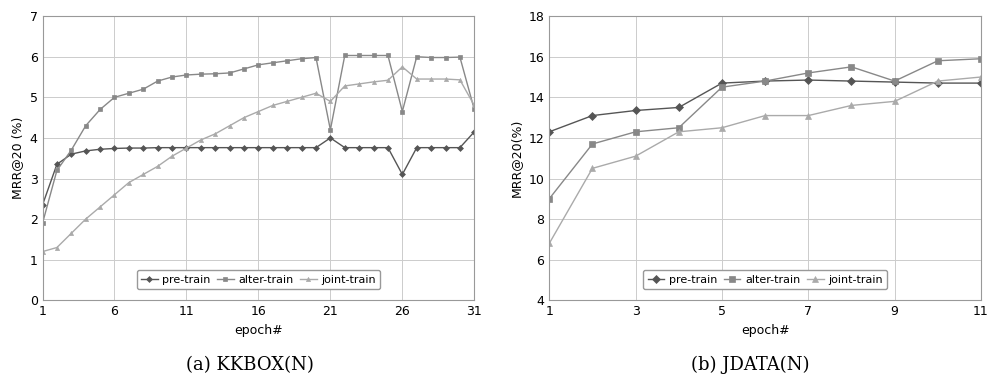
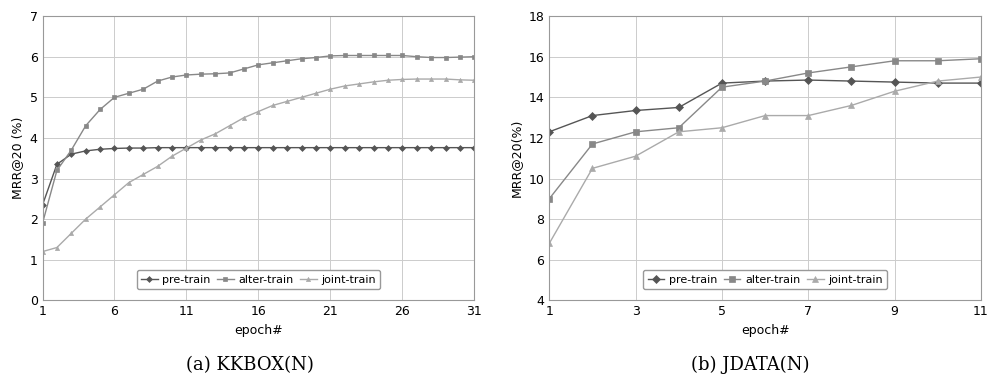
pre-train/21: 4.00 -> 3.76
alter-train/21: 4.20 -> 6.02
joint-train/21: 4.90 -> 5.20
pre-train/26: 3.10 -> 3.76
alter-train/26: 4.65 -> 6.03
joint-train/26: 5.75 -> 5.44
pre-train/31: 4.15 -> 3.76
alter-train/31: 4.70 -> 6.00
joint-train/31: 4.80 -> 5.42
alter-train/9: 14.8 -> 15.8
joint-train/9: 13.8 -> 14.3
